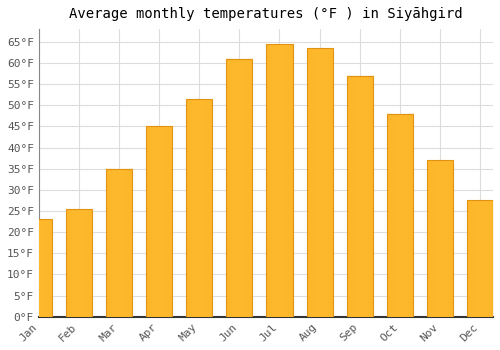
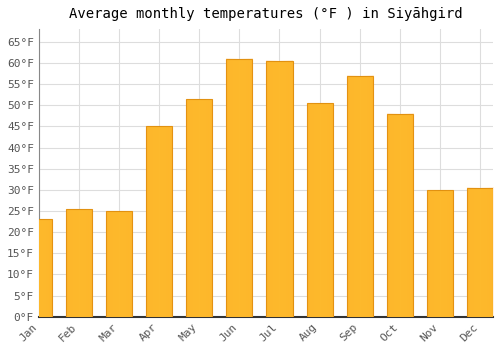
Mar: 35.0°F -> 25.0°F
Jul: 64.5°F -> 60.5°F
Aug: 63.5°F -> 50.5°F
Nov: 37.0°F -> 30.0°F
Dec: 27.5°F -> 30.5°F
